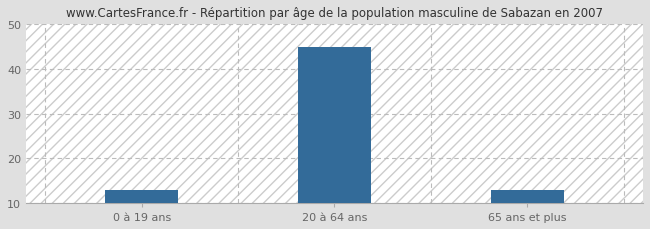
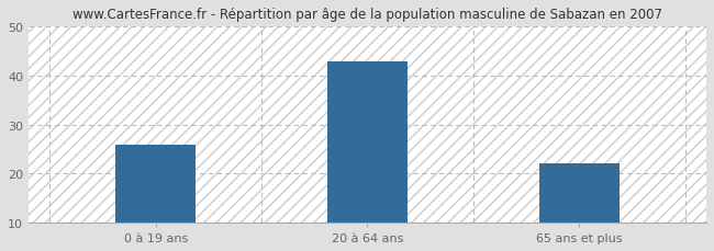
0 à 19 ans: 13 -> 26
20 à 64 ans: 45 -> 43
65 ans et plus: 13 -> 22
